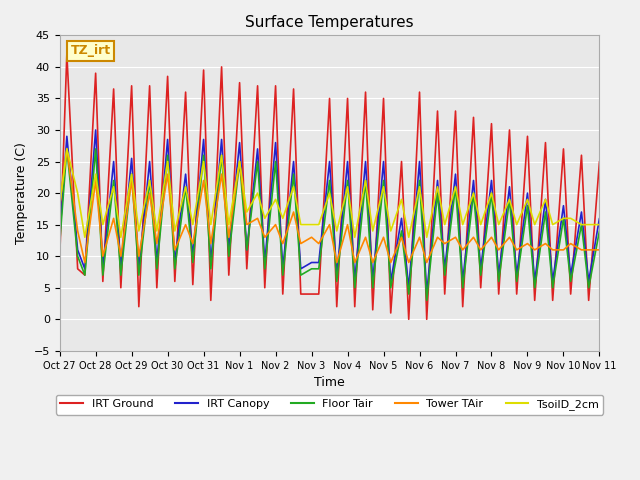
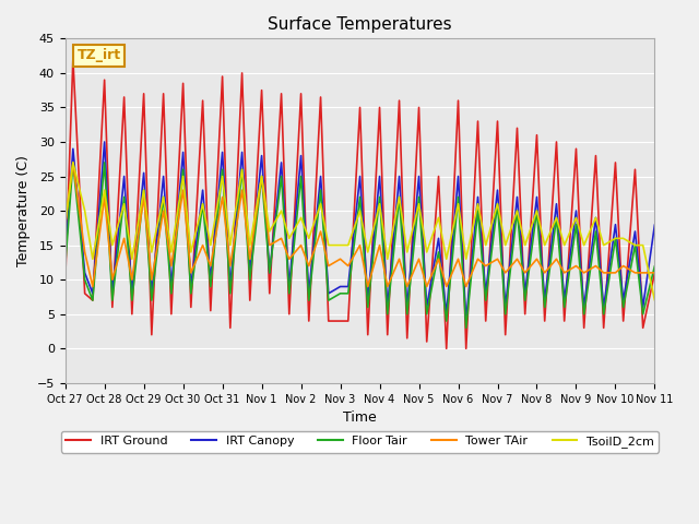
IRT Ground/Nov 11: 25.0 -> 11.0
IRT Canopy/Nov 11: 16.0 -> 18.0
Floor Tair/Nov 11: 14 -> 12
TsoilD_2cm/Nov 11: 15 -> 7
